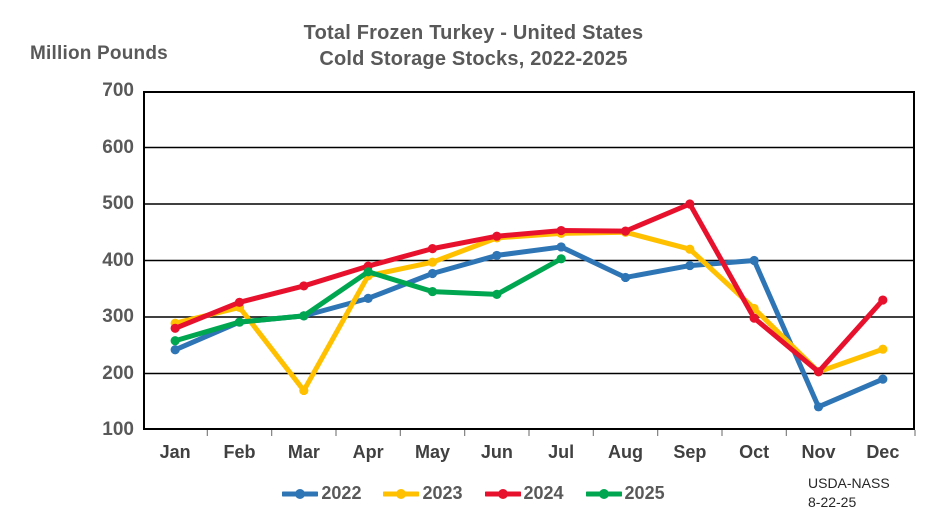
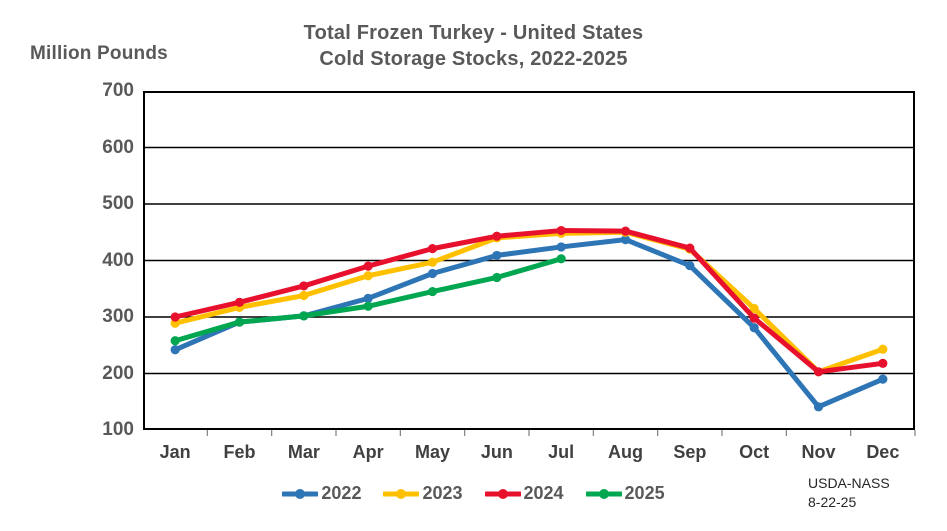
2024/Jan: 280 -> 300
2023/Mar: 170 -> 340
2025/Apr: 380 -> 320
2025/Jun: 340 -> 370
2022/Aug: 370 -> 440
2024/Sep: 500 -> 420
2022/Oct: 400 -> 280
2024/Dec: 330 -> 220
